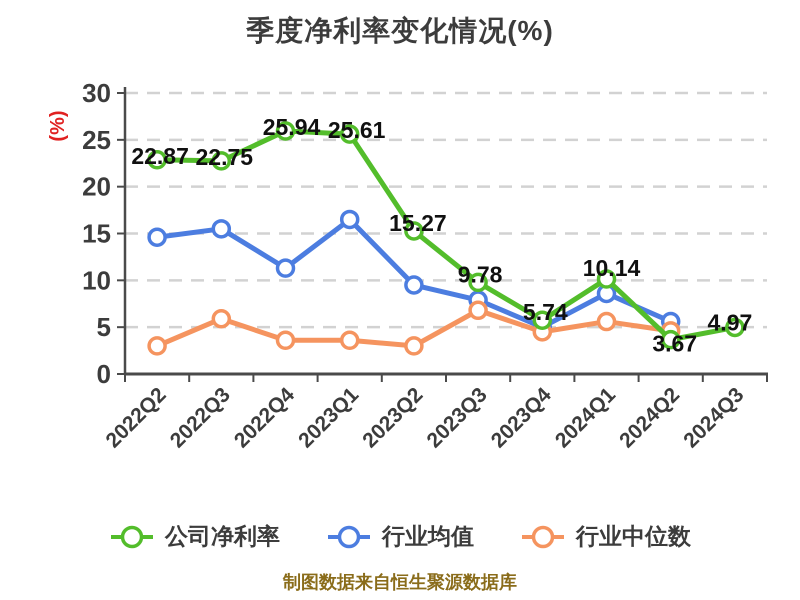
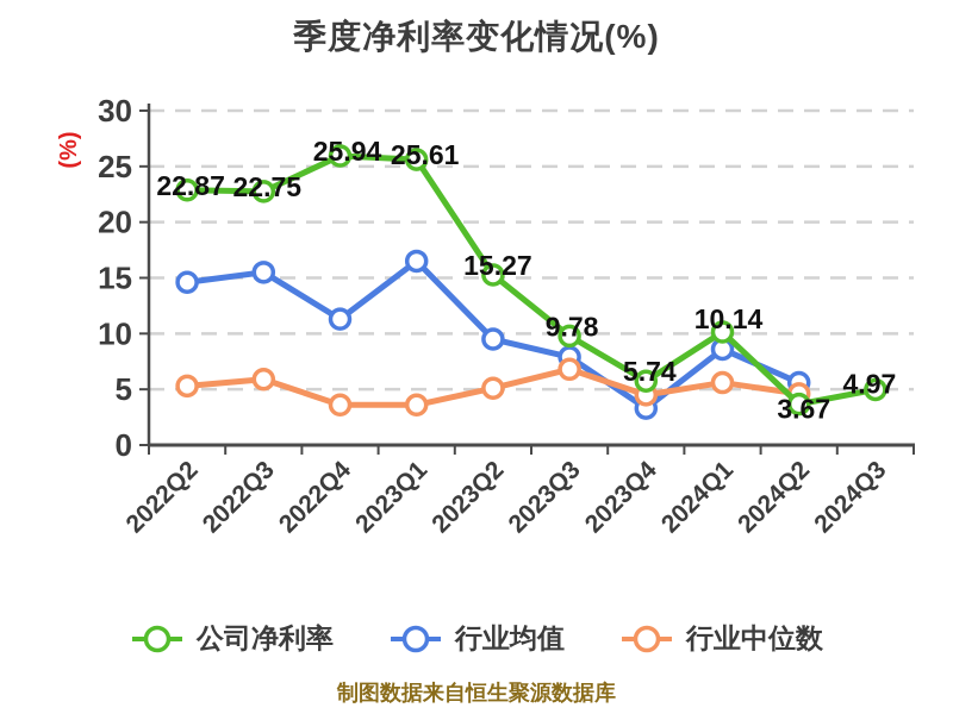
行业中位数/2022Q2: 3 -> 5
行业中位数/2023Q2: 3 -> 5
行业均值/2023Q4: 5 -> 3
